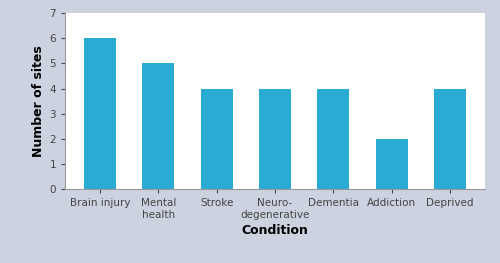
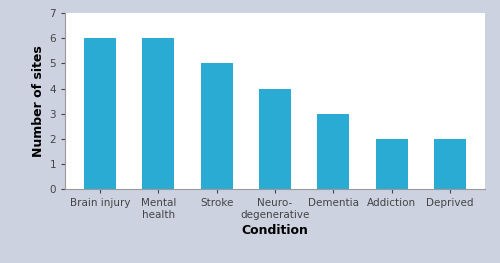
Mental health: 5 -> 6
Stroke: 4 -> 5
Dementia: 4 -> 3
Deprived: 4 -> 2
